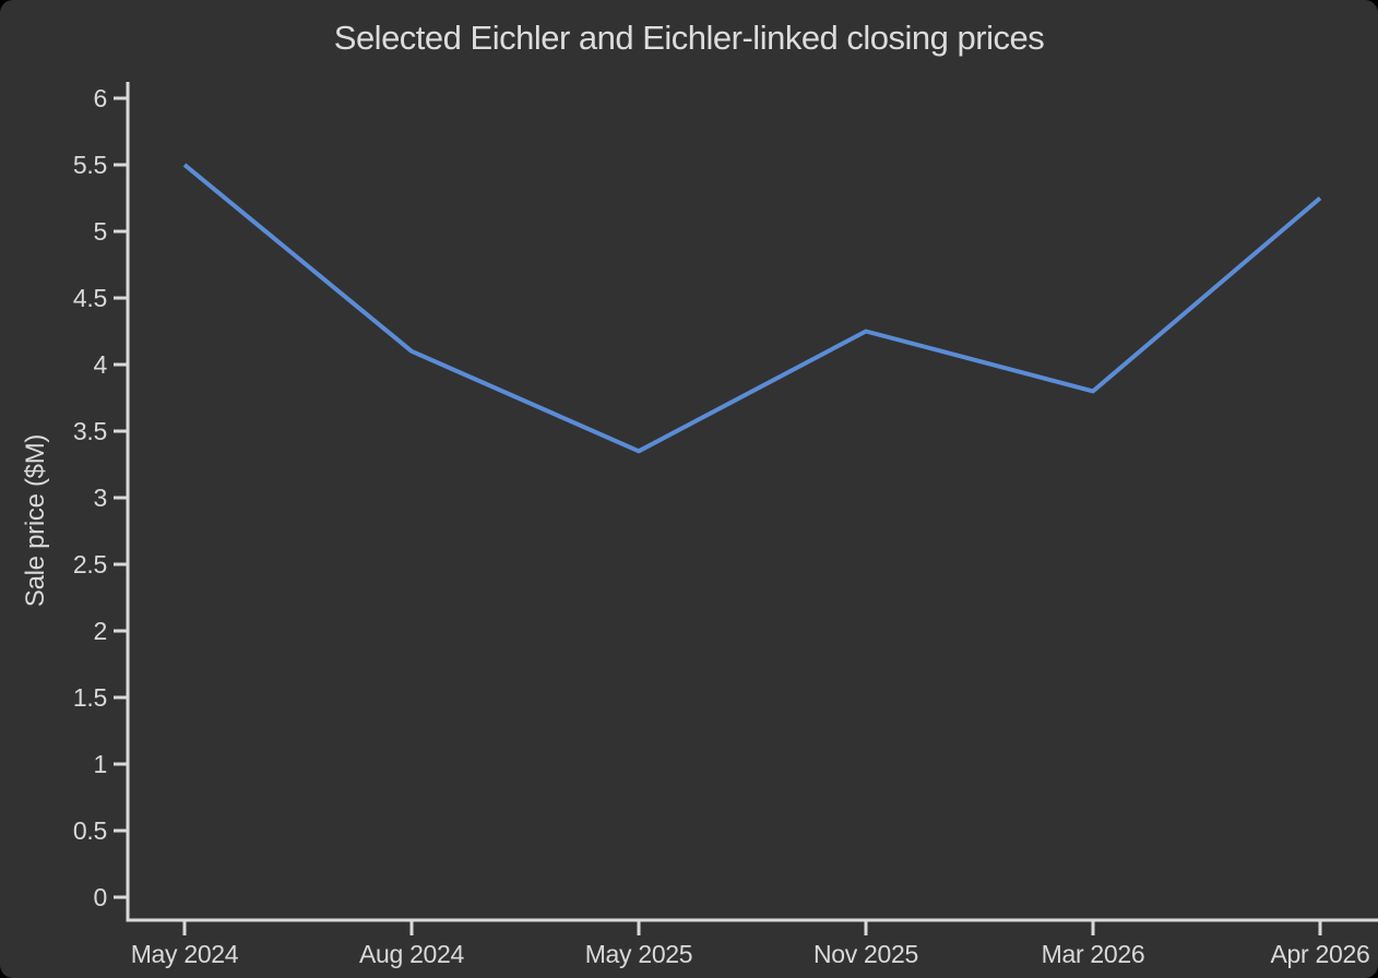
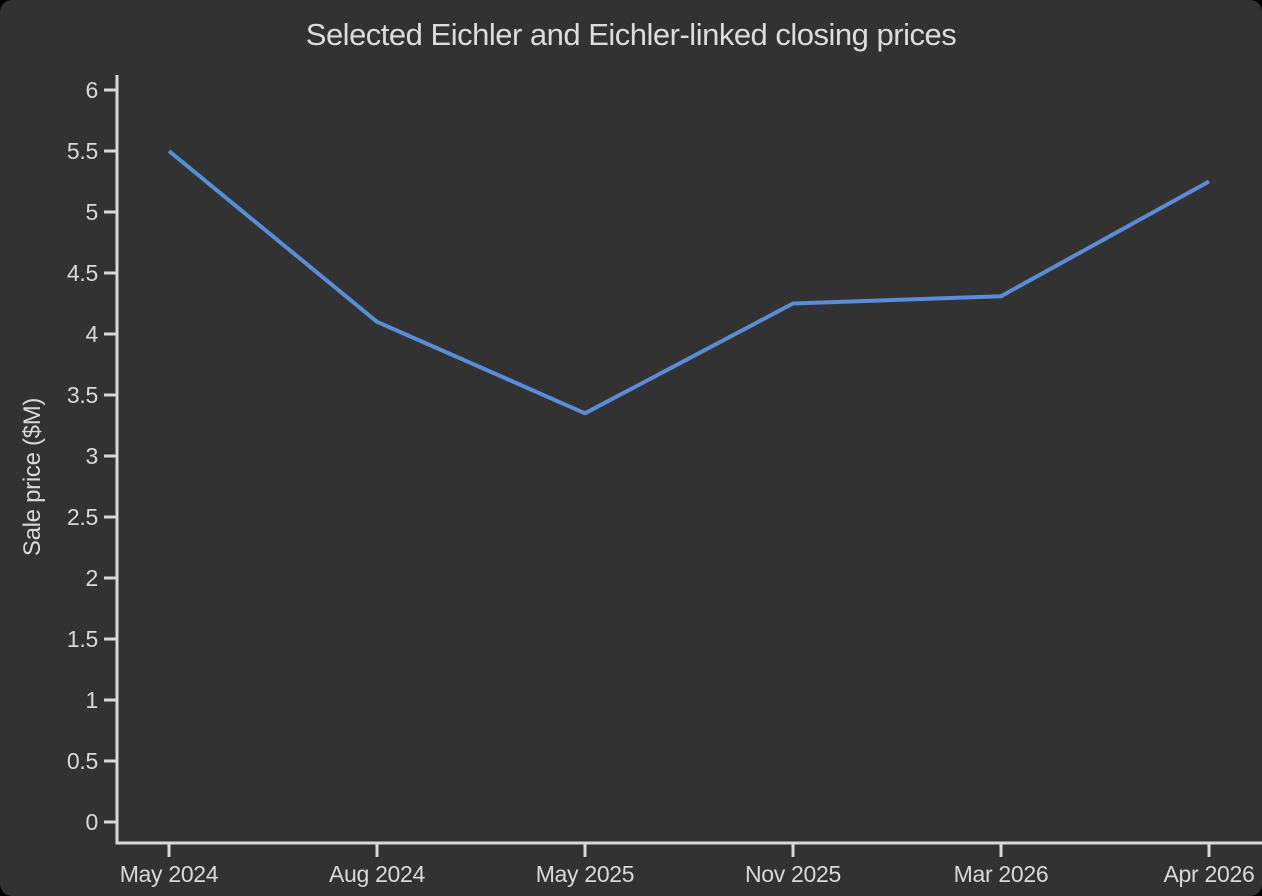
Mar 2026: 3.80 -> 4.31
